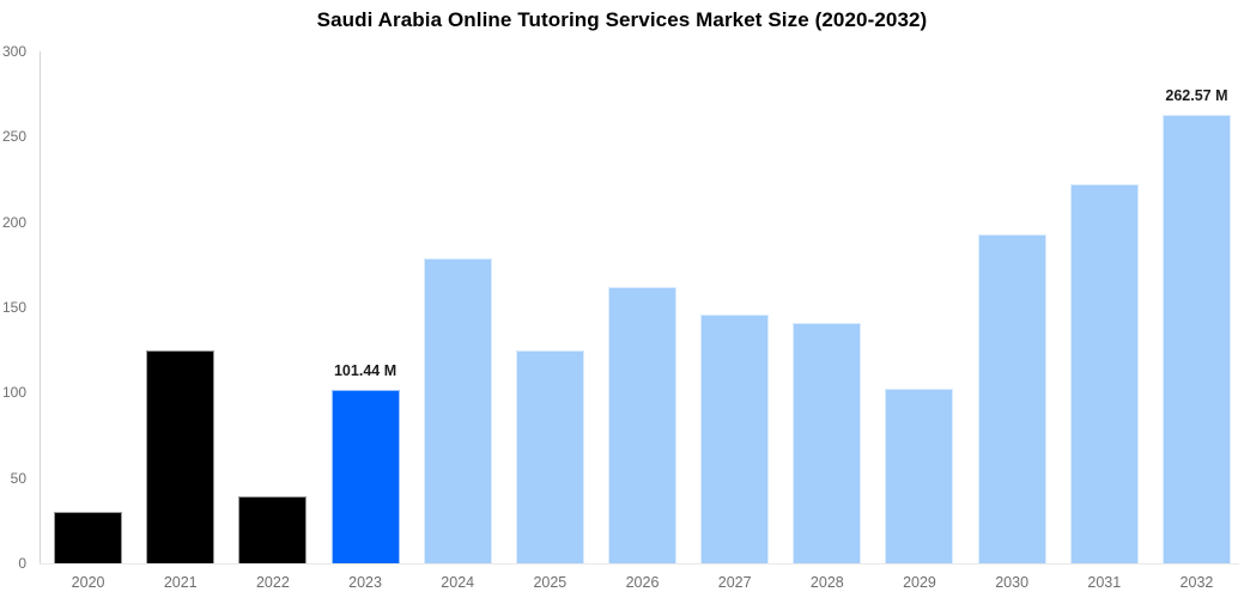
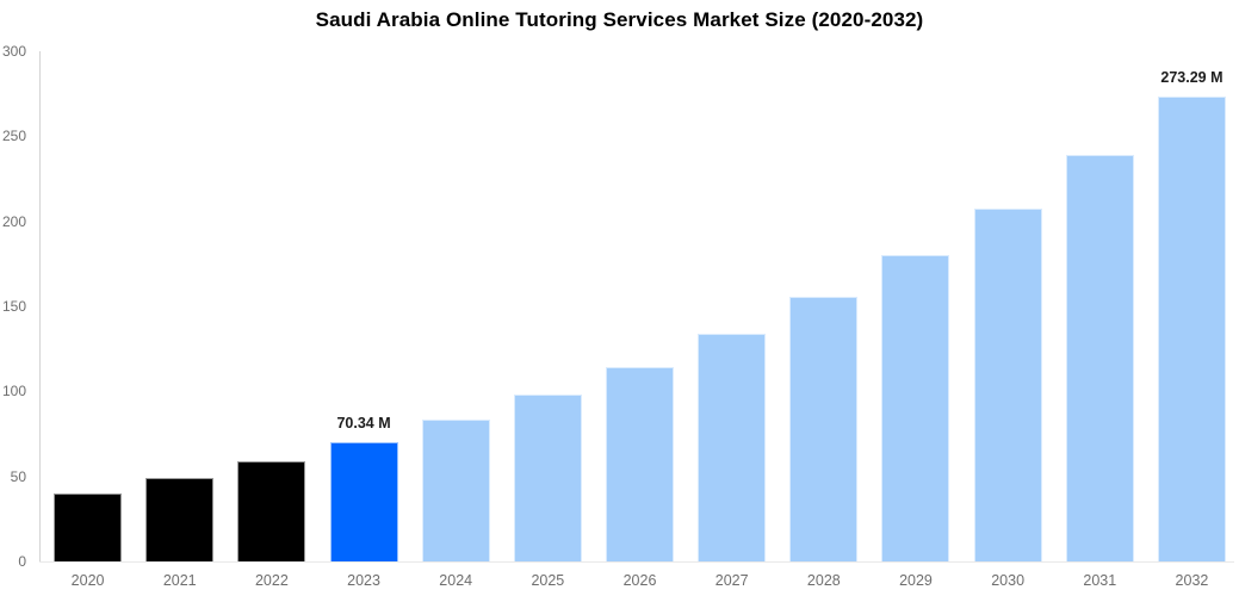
2020: 30 -> 40
2021: 125 -> 49
2022: 39 -> 59
2023: 101.44 -> 70.34
2024: 179 -> 83
2025: 125 -> 98
2026: 162 -> 114
2027: 146 -> 134
2028: 141 -> 155
2029: 102 -> 180
2030: 193 -> 208
2031: 222 -> 239
2032: 262.57 -> 273.29
